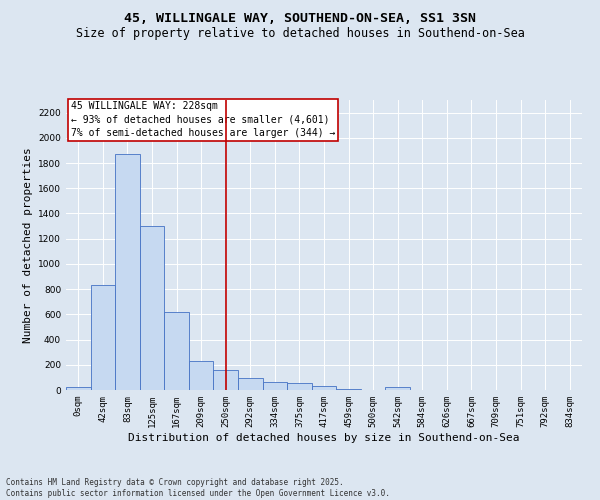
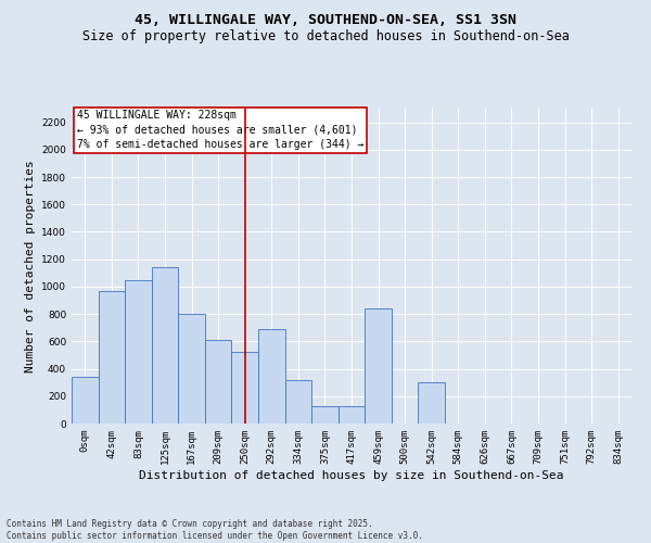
0sqm: 20 -> 340
42sqm: 830 -> 970
83sqm: 1870 -> 1050
125sqm: 1300 -> 1140
167sqm: 620 -> 800
209sqm: 230 -> 610
250sqm: 160 -> 520
292sqm: 100 -> 690
334sqm: 60 -> 320
375sqm: 60 -> 130
417sqm: 40 -> 130
459sqm: 10 -> 840
542sqm: 20 -> 300
